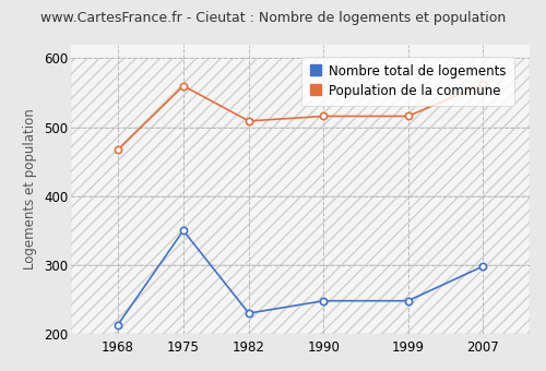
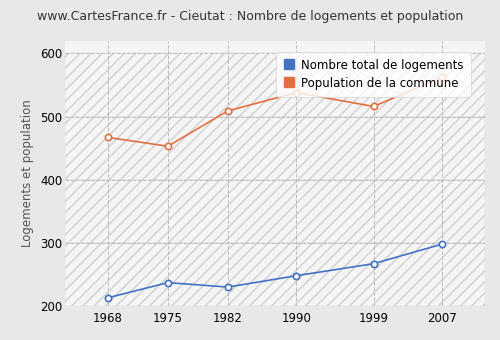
Nombre total de logements/1975: 350 -> 237
Population de la commune/1975: 560 -> 453
Population de la commune/1990: 516 -> 538
Nombre total de logements/1999: 248 -> 267
